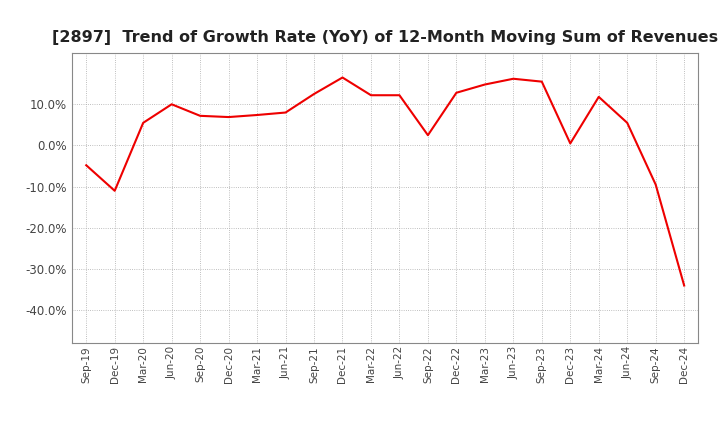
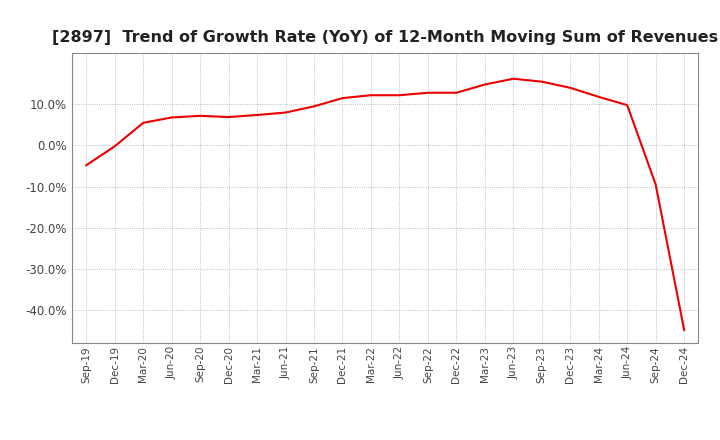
Dec-19: -11.0% -> -0.2%
Jun-20: 10.0% -> 6.8%
Sep-21: 12.5% -> 9.5%
Dec-21: 16.5% -> 11.5%
Sep-22: 2.5% -> 12.8%
Dec-23: 0.5% -> 14.0%
Jun-24: 5.5% -> 9.8%
Dec-24: -34.0% -> -44.8%
